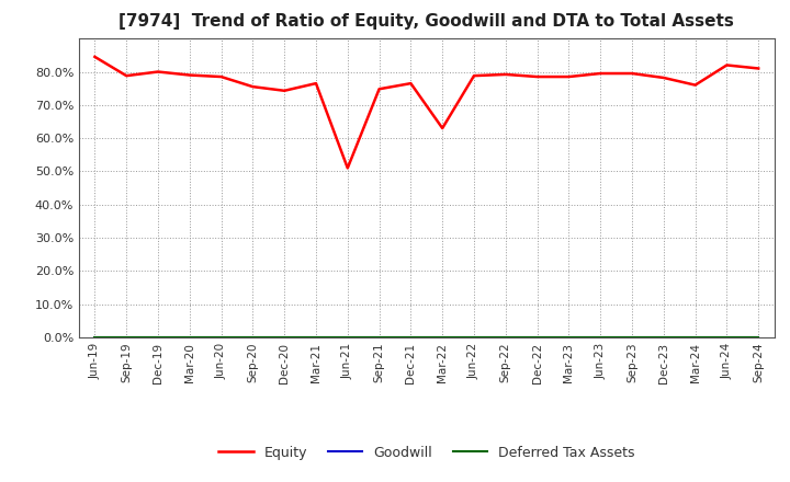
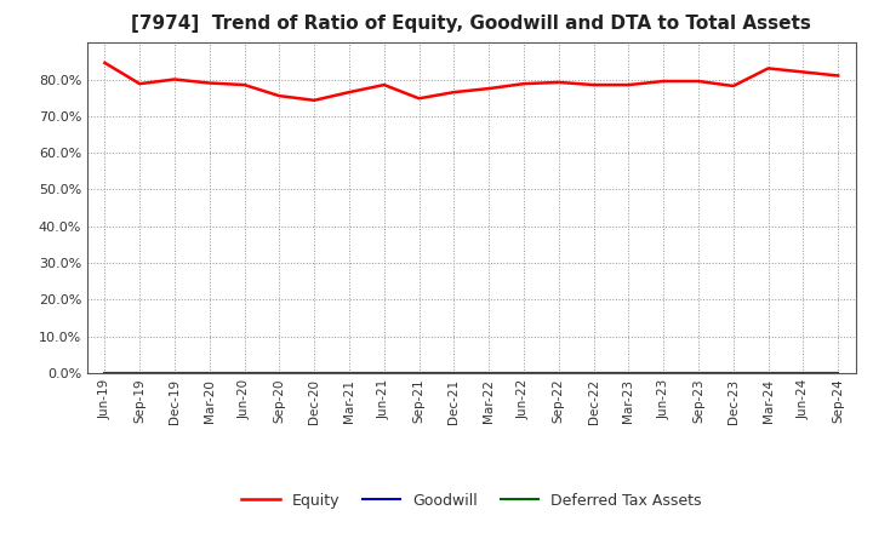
Equity/Jun-21: 51.0% -> 78.5%
Equity/Mar-22: 63.0% -> 77.5%
Equity/Mar-24: 76.0% -> 83.0%
